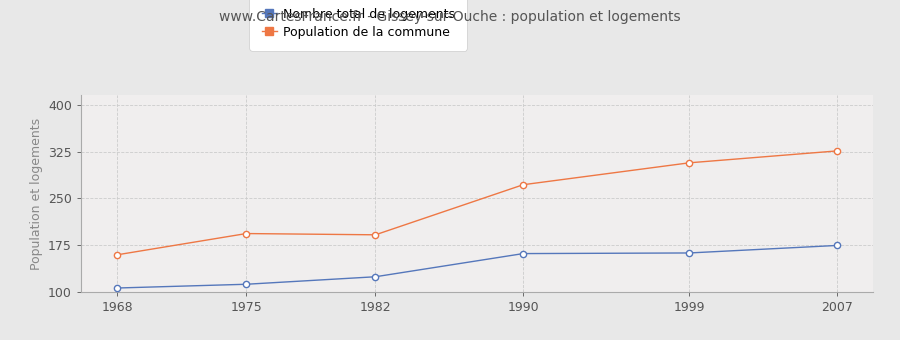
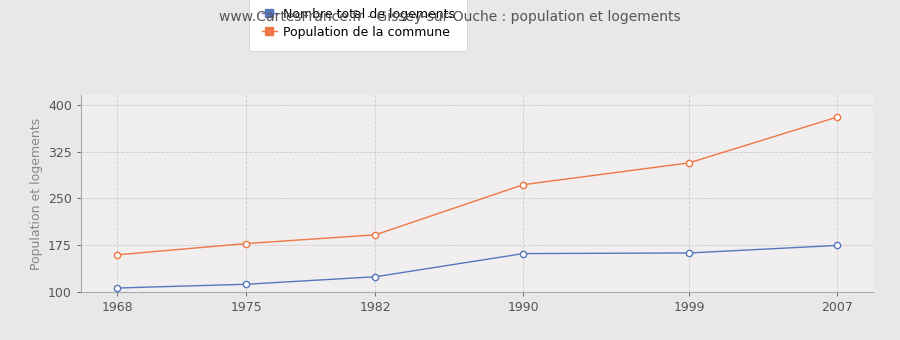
Population de la commune/1975: 194 -> 178
Population de la commune/2007: 326 -> 380
